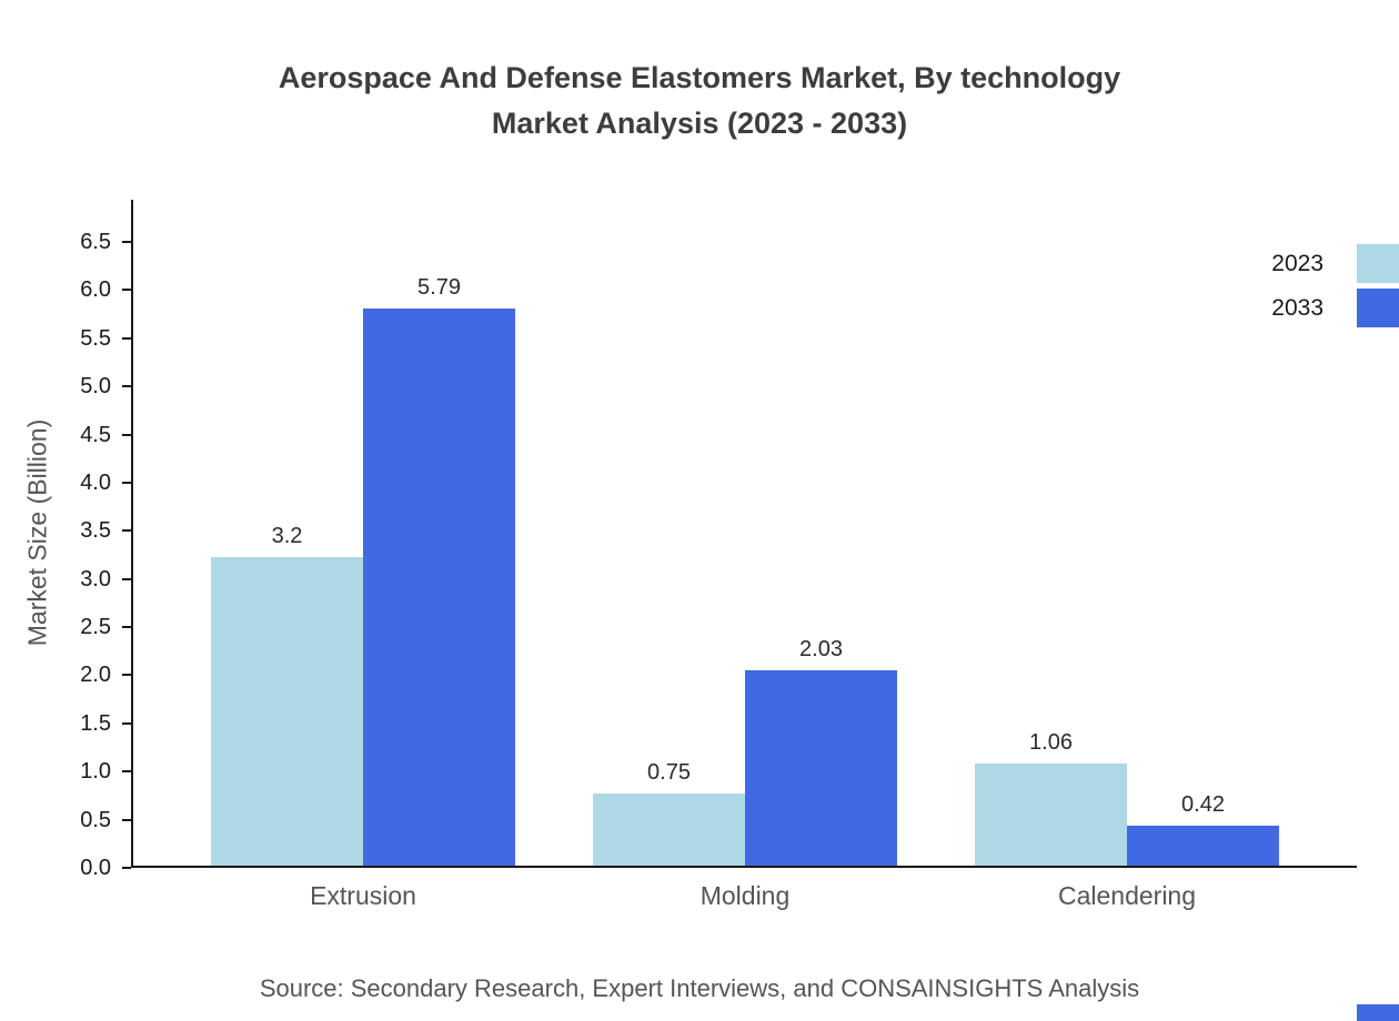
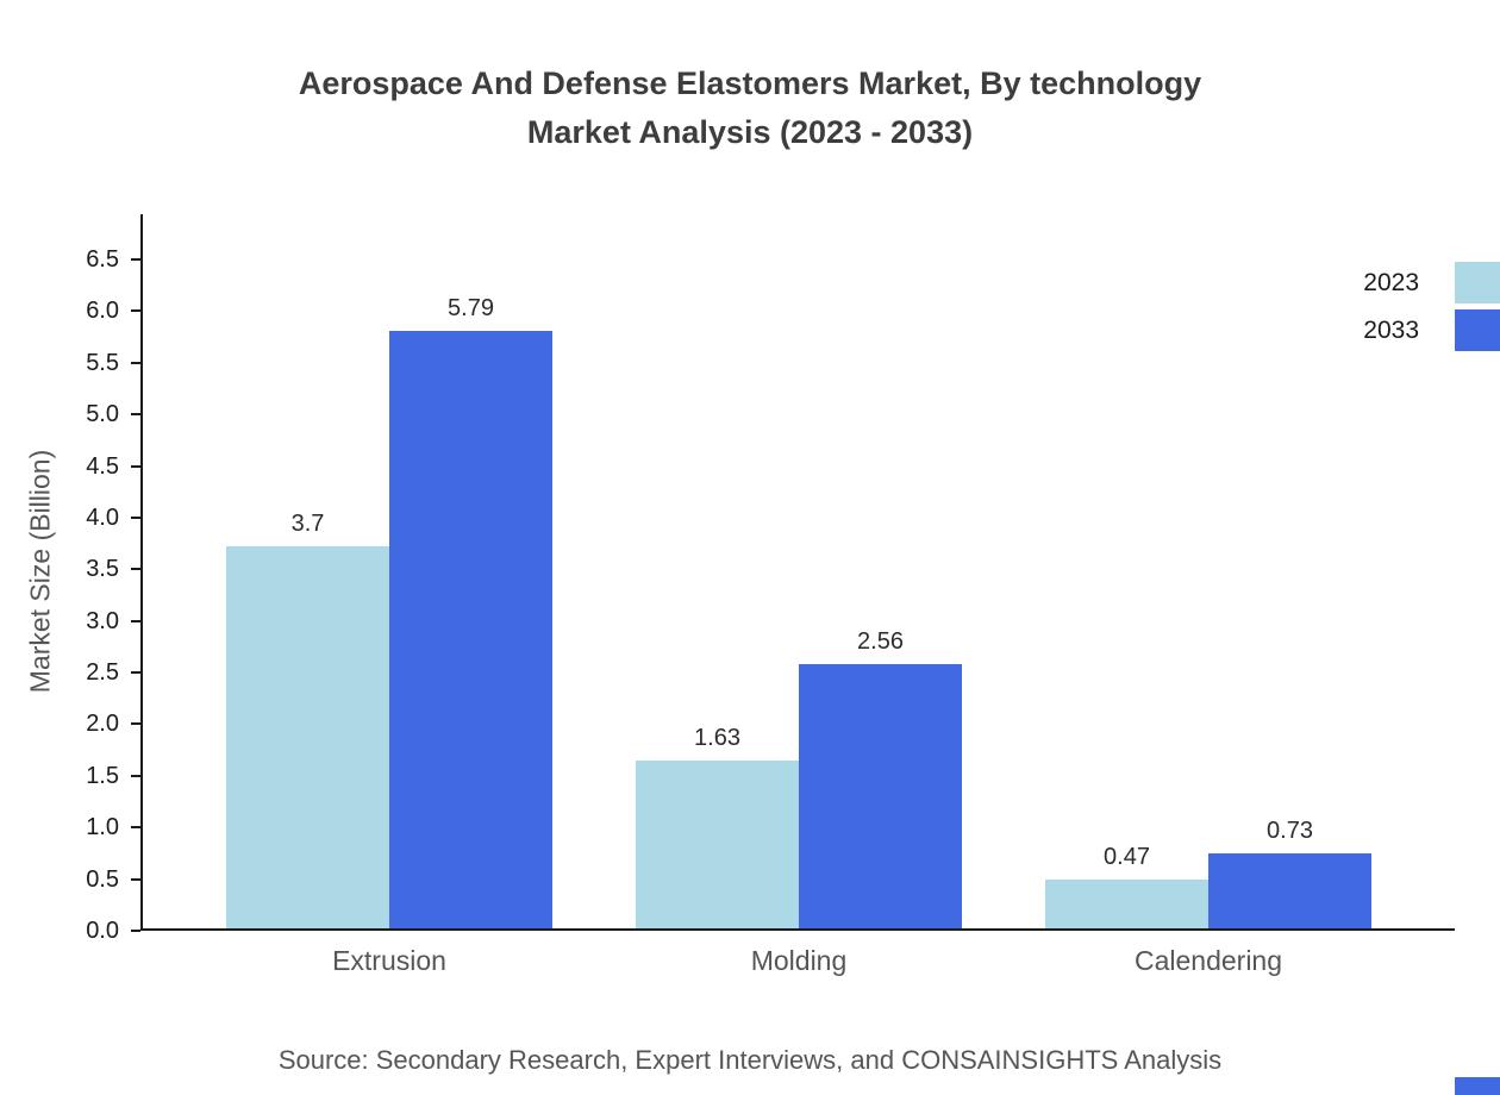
2023/Extrusion: 3.2 -> 3.7
2023/Molding: 0.75 -> 1.63
2033/Molding: 2.03 -> 2.56
2023/Calendering: 1.06 -> 0.47
2033/Calendering: 0.42 -> 0.73
